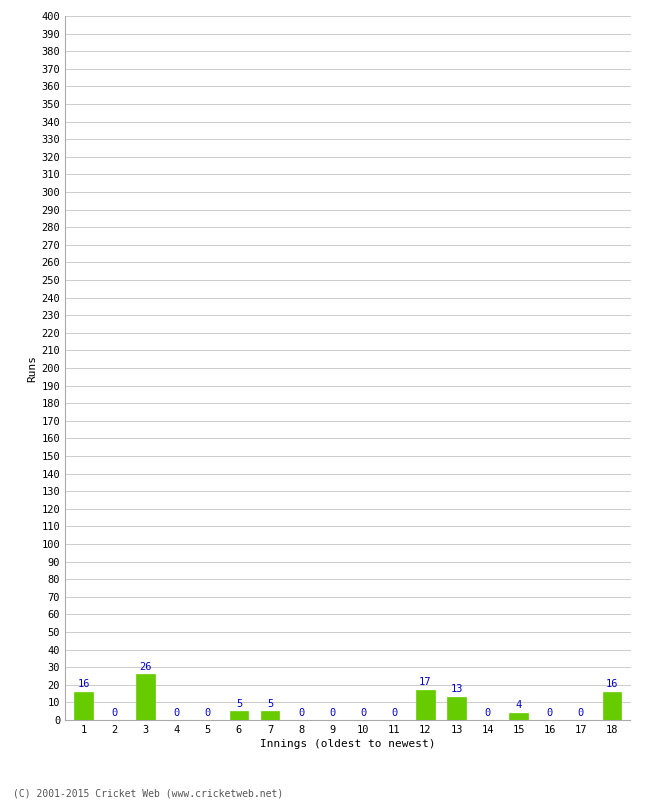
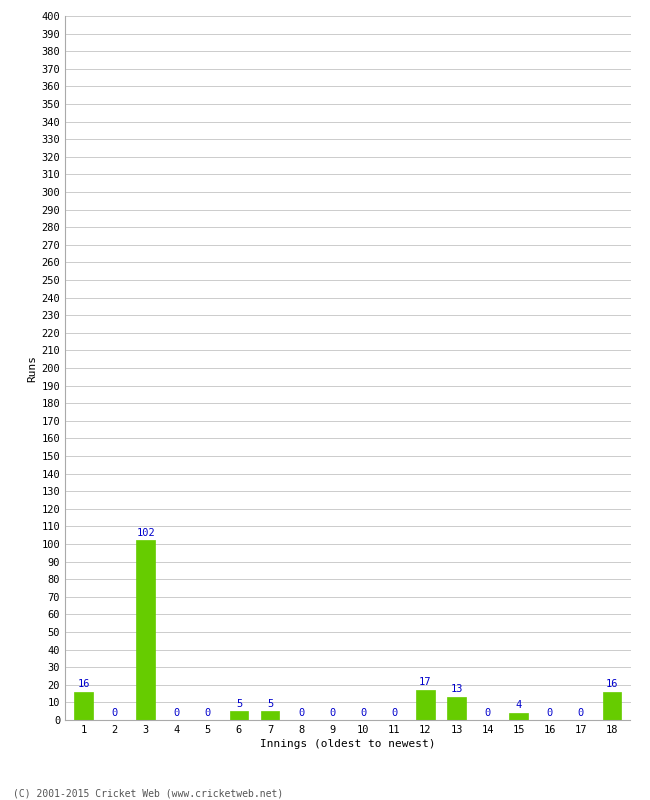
3: 26 -> 102
